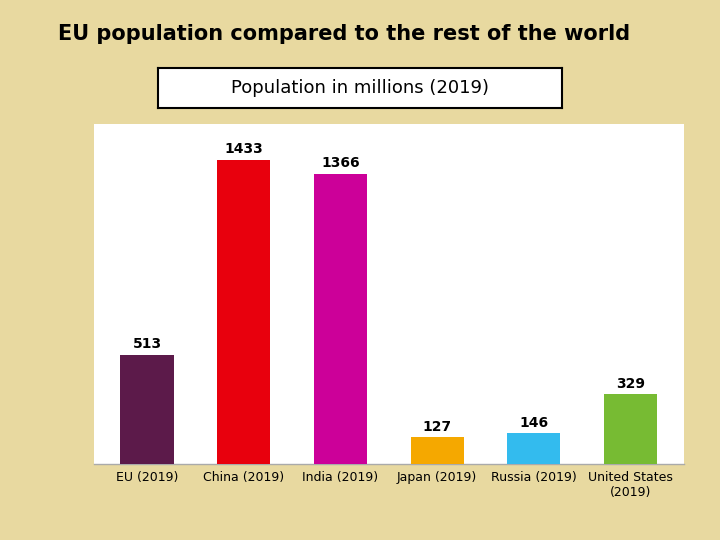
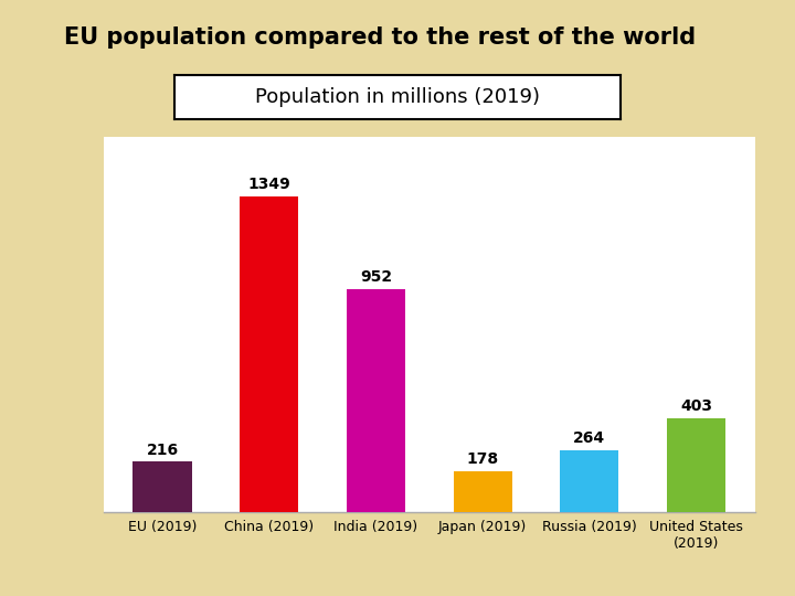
EU (2019): 513 -> 216
China (2019): 1433 -> 1349
India (2019): 1366 -> 952
Japan (2019): 127 -> 178
Russia (2019): 146 -> 264
United States (2019): 329 -> 403
